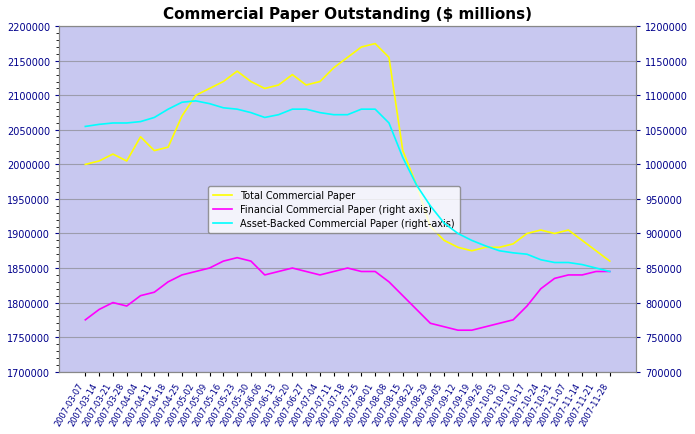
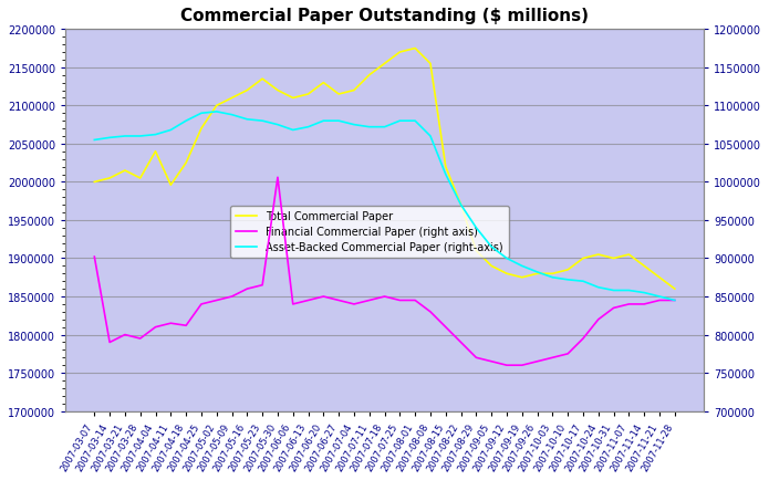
Financial Commercial Paper (right axis)/2007-03-07: 775000 -> 902000
Total Commercial Paper/2007-04-11: 2020000 -> 1996000
Financial Commercial Paper (right axis)/2007-04-18: 830000 -> 812000
Financial Commercial Paper (right axis)/2007-05-30: 860000 -> 1006000
